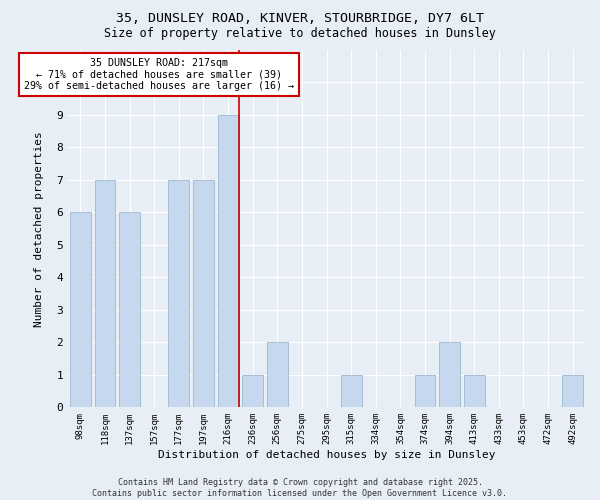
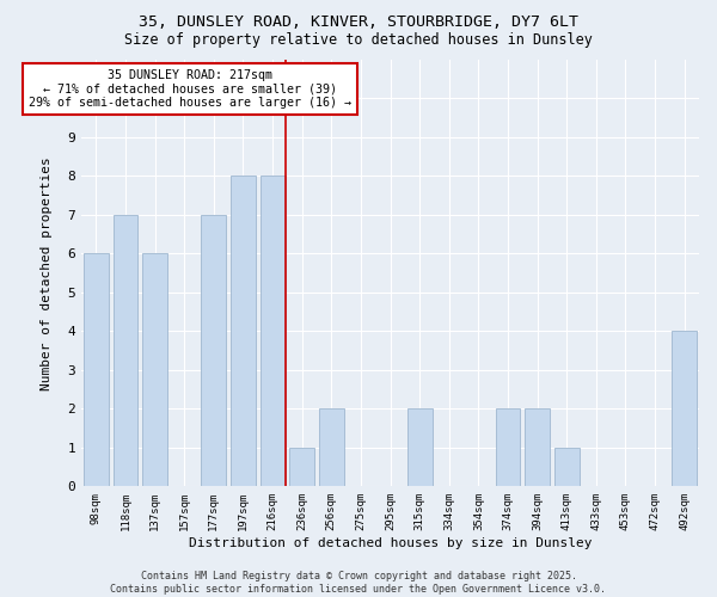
197sqm: 7 -> 8
216sqm: 9 -> 8
315sqm: 1 -> 2
374sqm: 1 -> 2
492sqm: 1 -> 4
